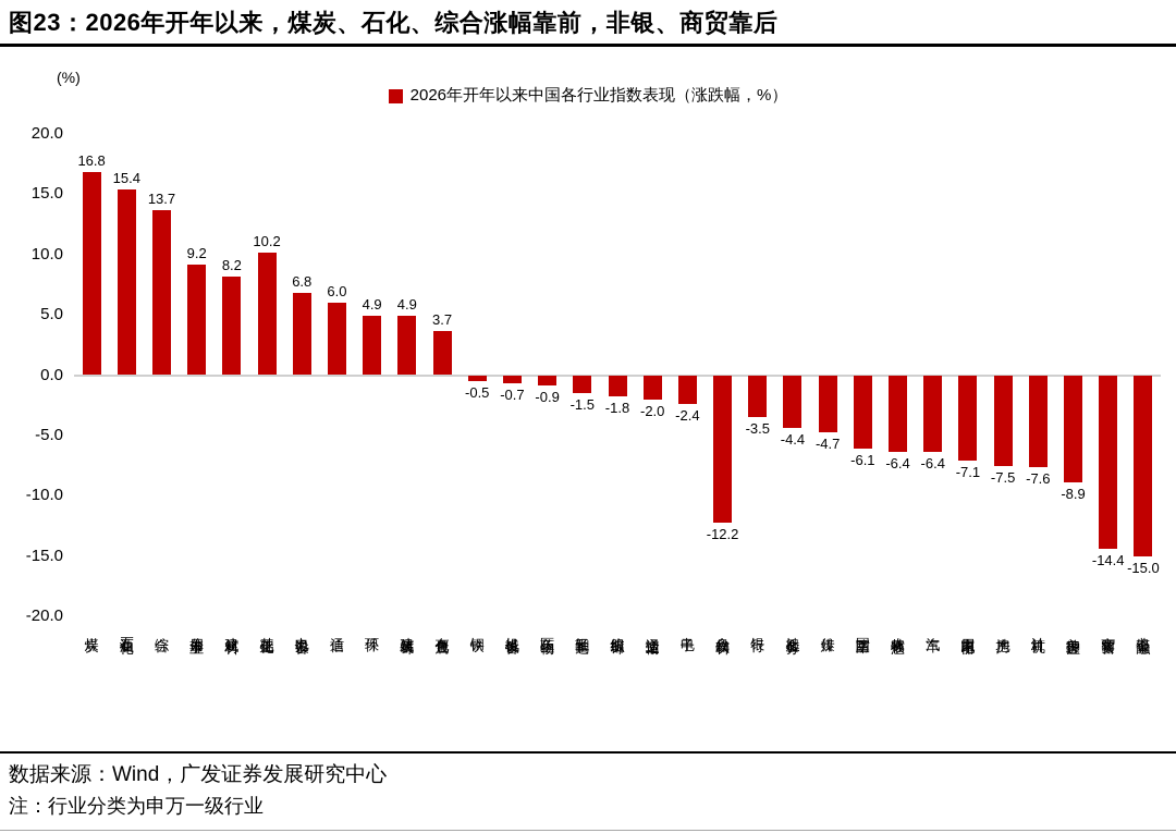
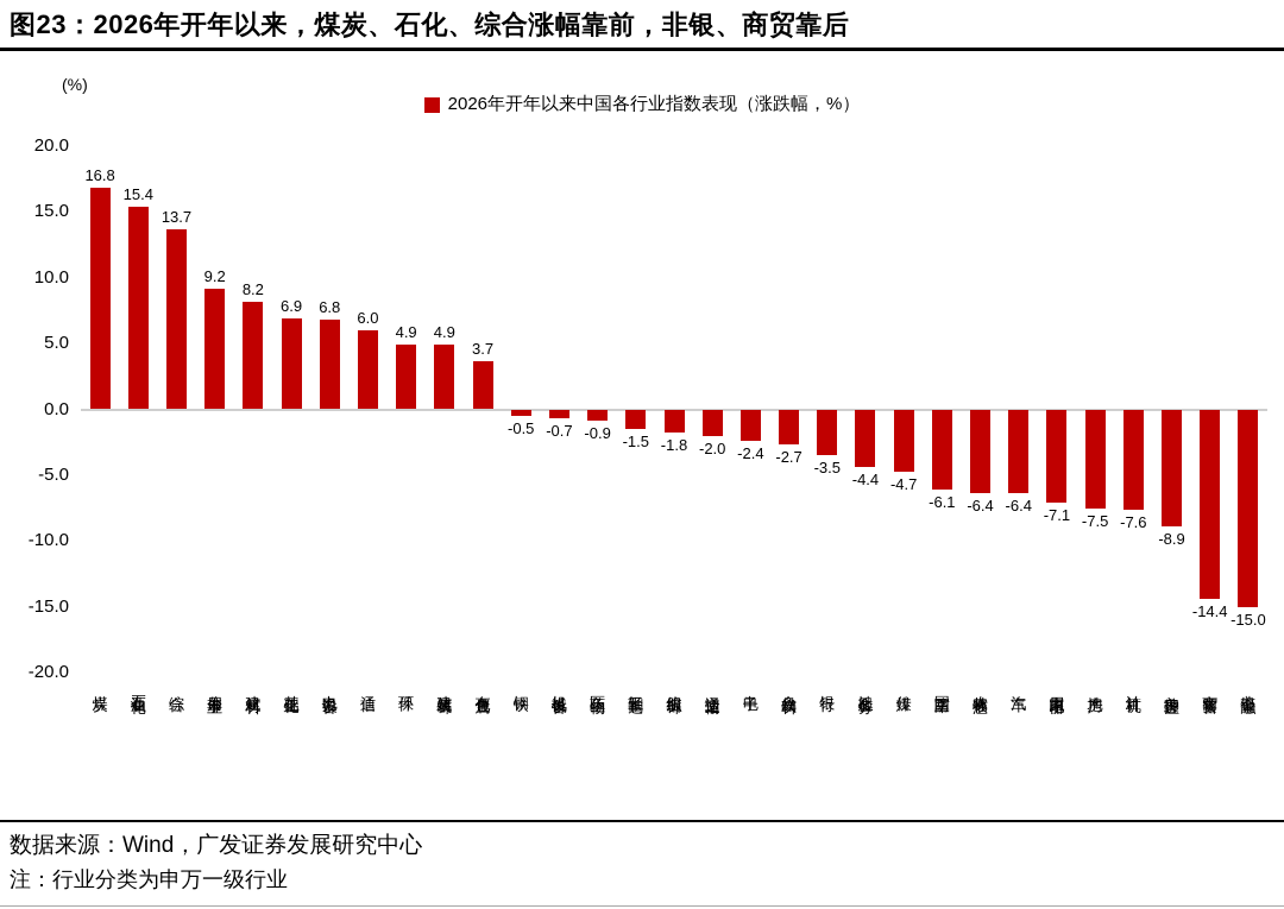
基础化工: 10.2 -> 6.9
食品饮料: -12.2 -> -2.7
